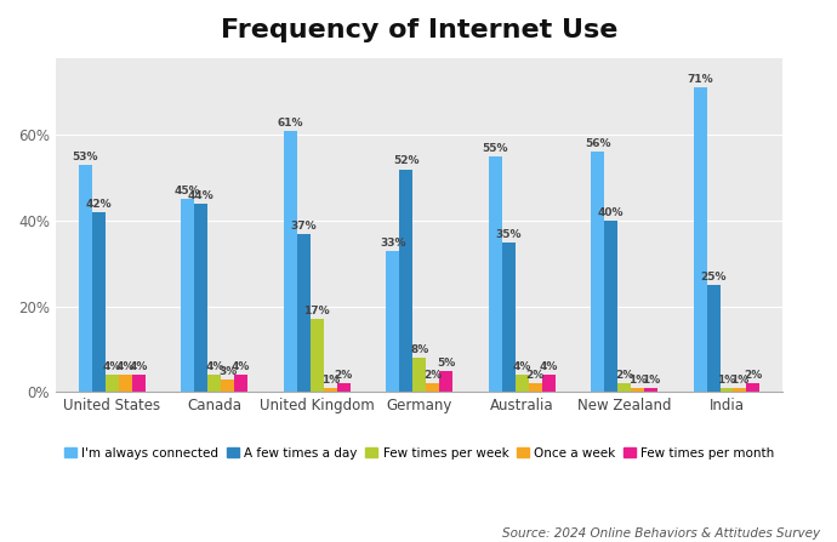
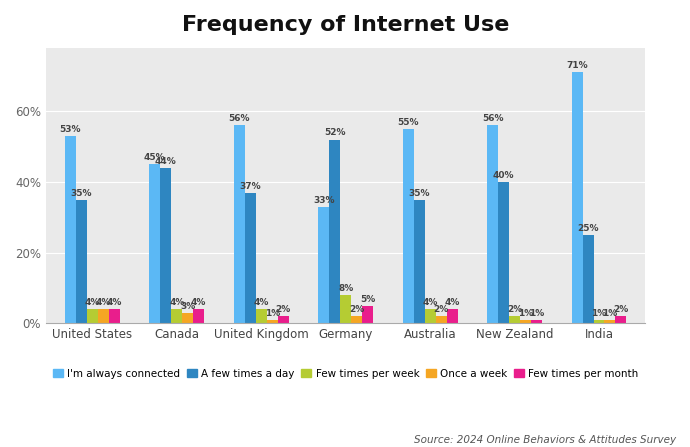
A few times a day/United States: 42% -> 35%
I'm always connected/United Kingdom: 61% -> 56%
Few times per week/United Kingdom: 17% -> 4%
